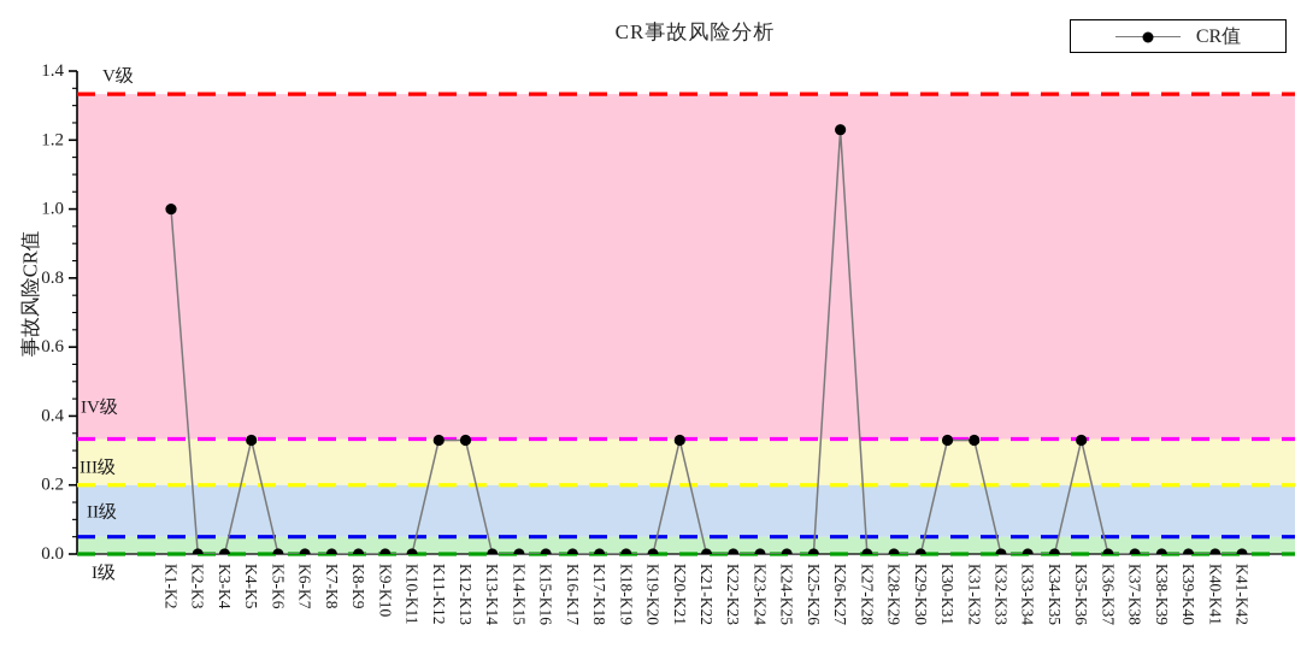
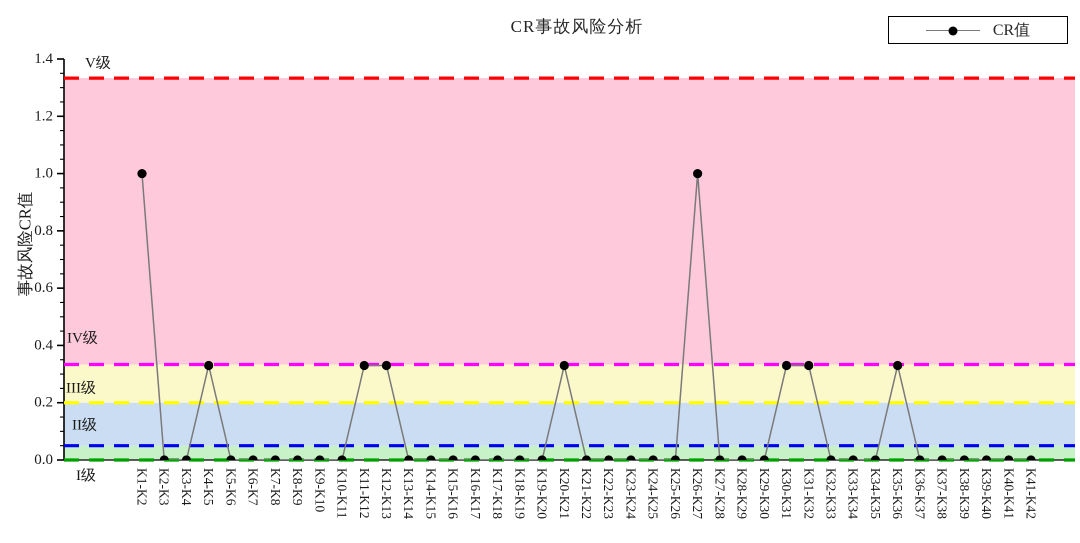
K26-K27: 1.23 -> 1.00
